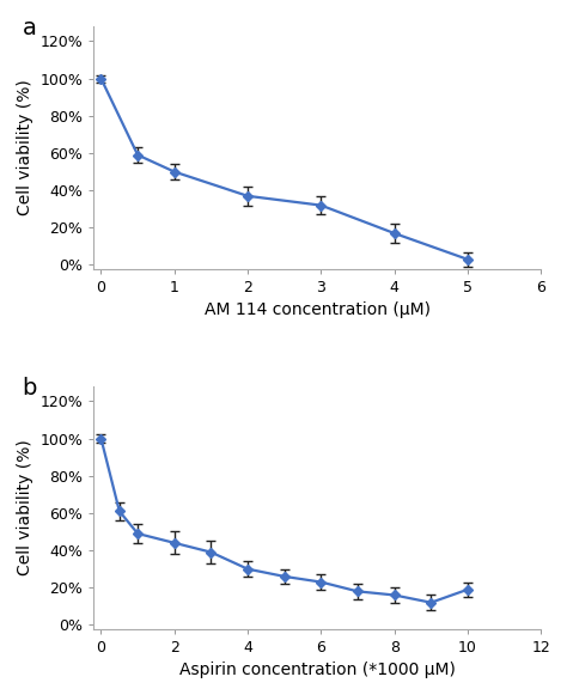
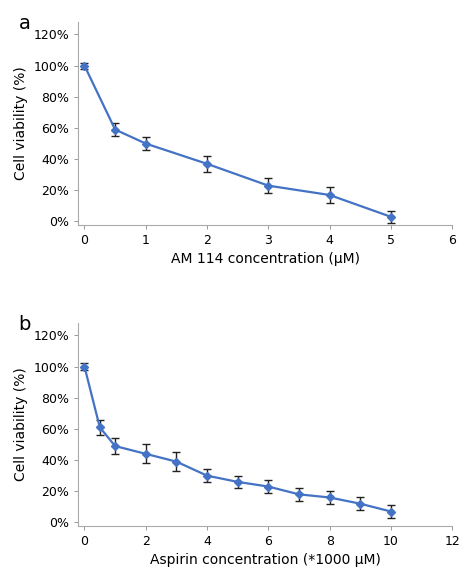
3: 32% -> 23%
10: 19% -> 7%
